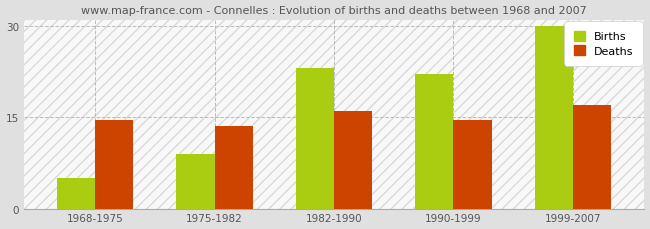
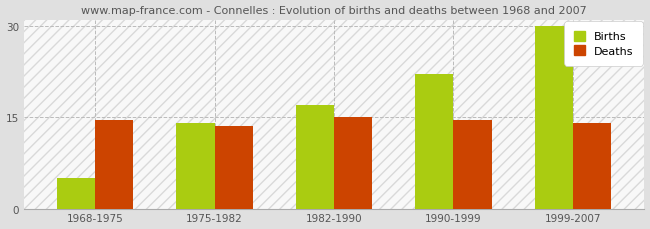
Births/1975-1982: 9 -> 14
Births/1982-1990: 23 -> 17
Deaths/1982-1990: 16.0 -> 15.0
Deaths/1999-2007: 17.0 -> 14.0
